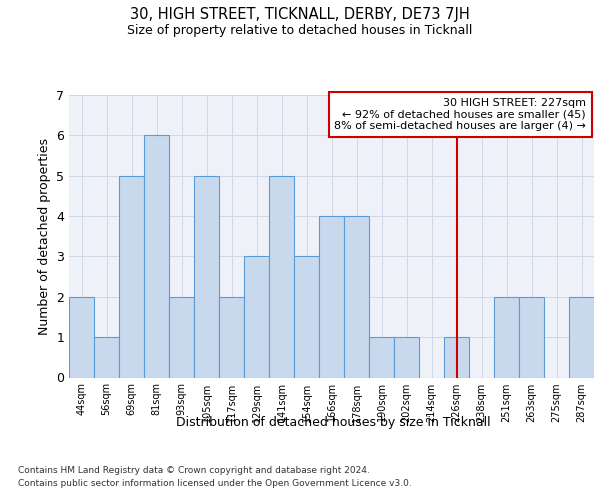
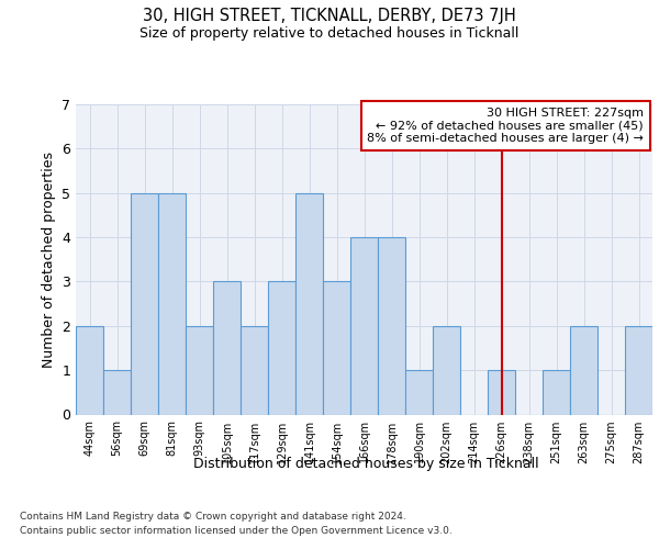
81sqm: 6 -> 5
105sqm: 5 -> 3
202sqm: 1 -> 2
251sqm: 2 -> 1
